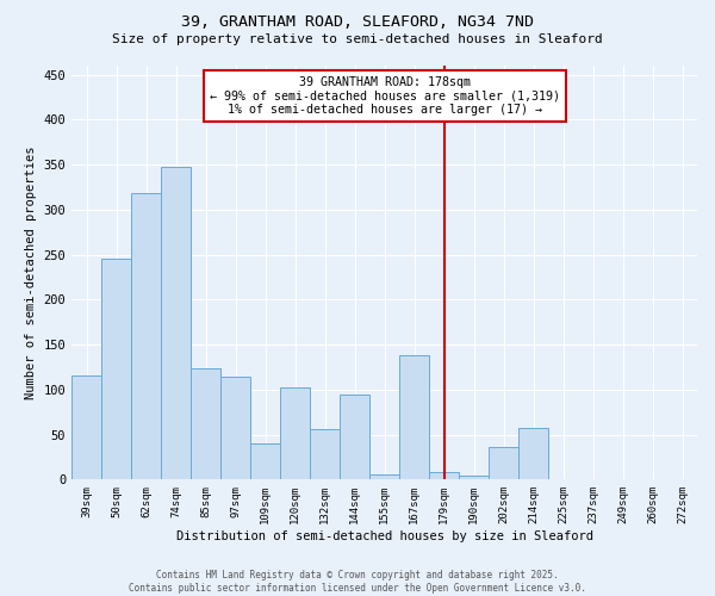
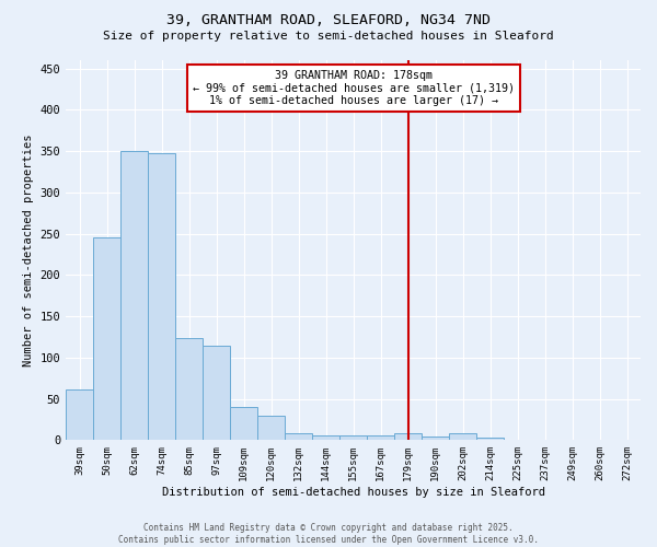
39sqm: 116 -> 61
62sqm: 318 -> 350
120sqm: 102 -> 30
132sqm: 56 -> 9
144sqm: 94 -> 6
167sqm: 138 -> 6
202sqm: 36 -> 8
214sqm: 58 -> 3
